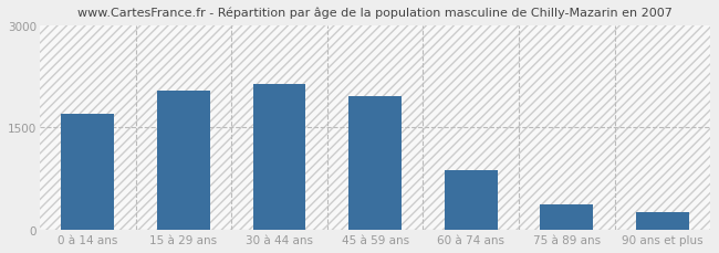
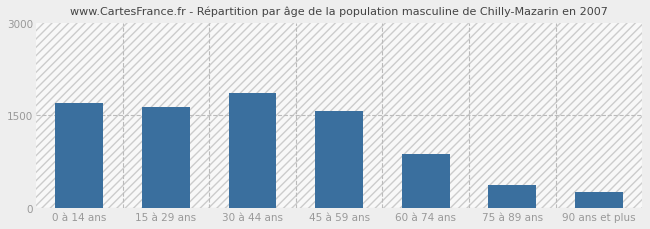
15 à 29 ans: 2040 -> 1630
30 à 44 ans: 2140 -> 1870
45 à 59 ans: 1960 -> 1570
